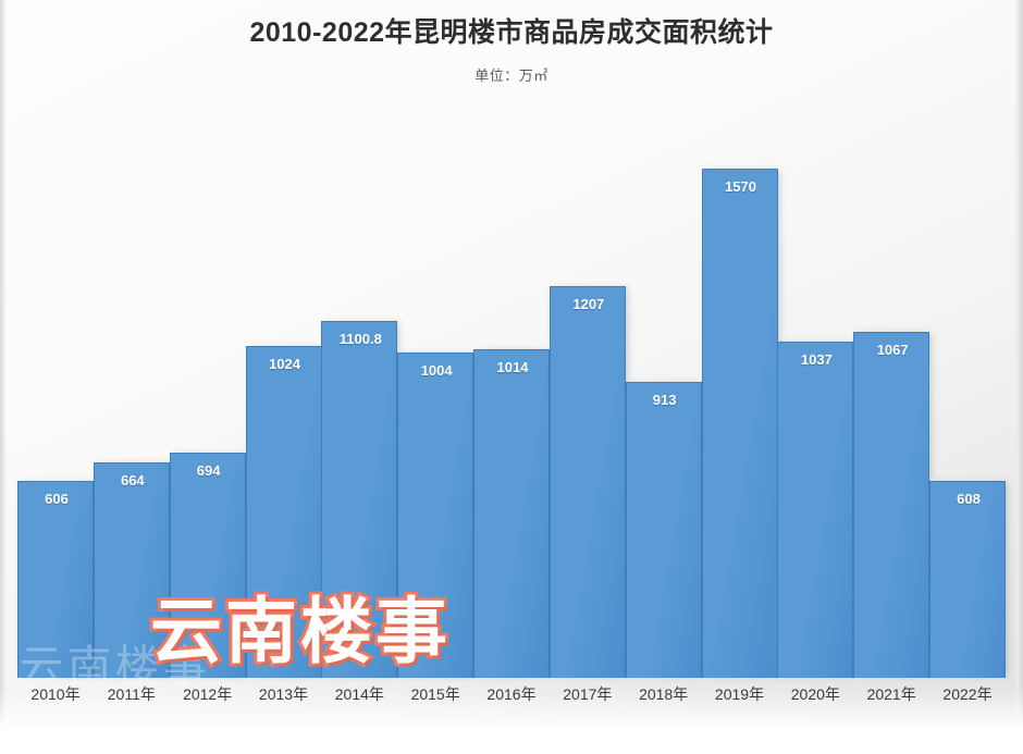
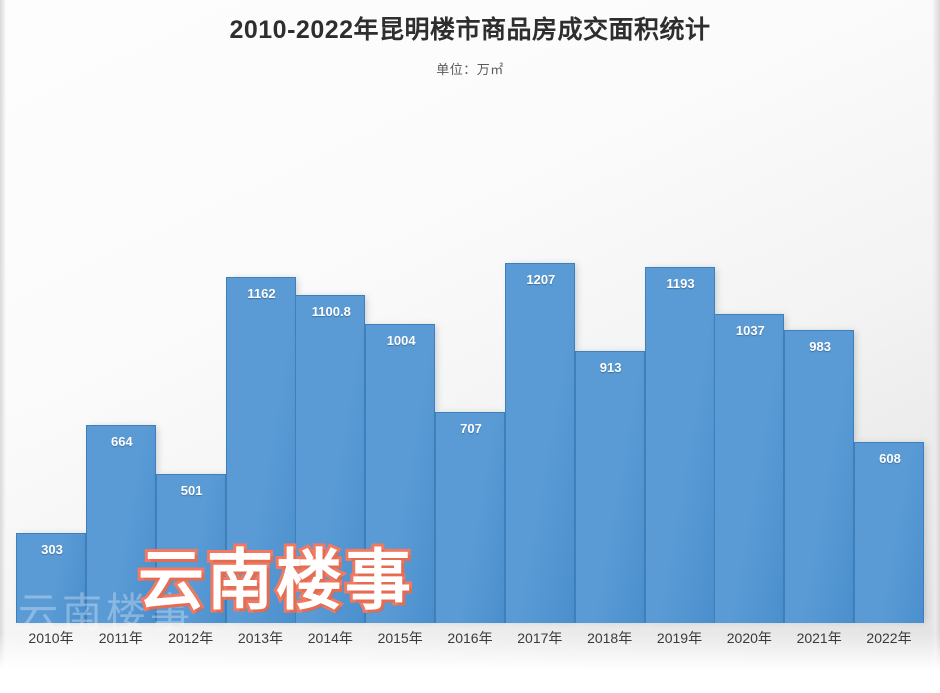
2010年: 606 -> 303
2012年: 694 -> 501
2013年: 1024 -> 1162
2016年: 1014 -> 707
2019年: 1570 -> 1193
2021年: 1067 -> 983
